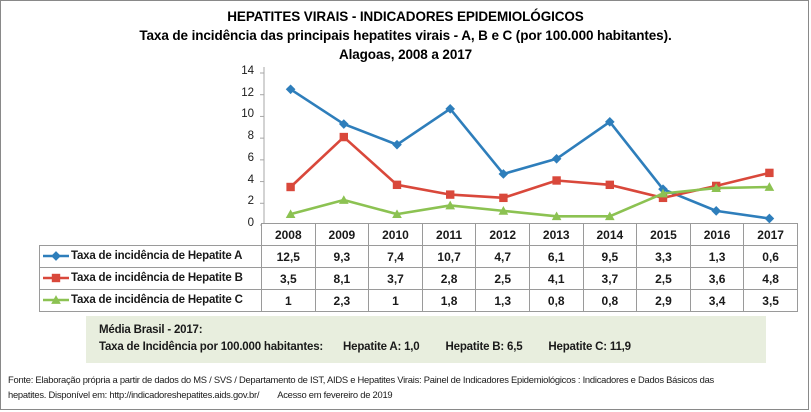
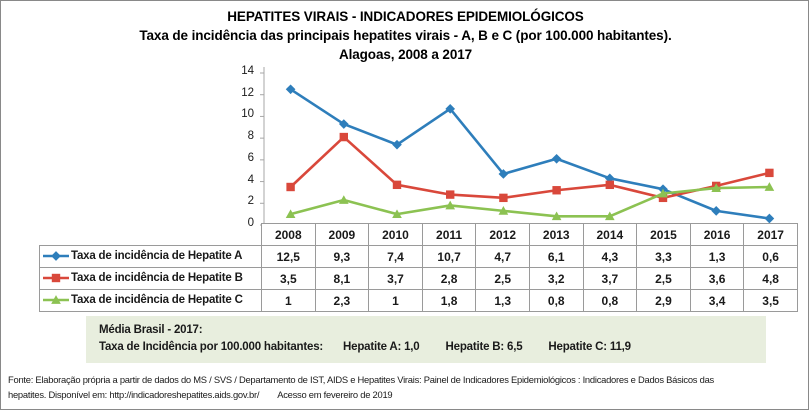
Taxa de incidência de Hepatite B/2013: 4,1 -> 3,2
Taxa de incidência de Hepatite A/2014: 9,5 -> 4,3
